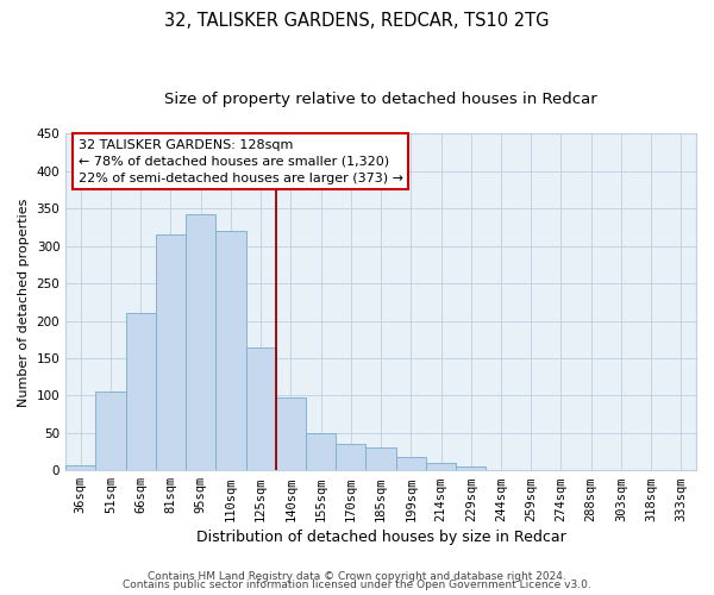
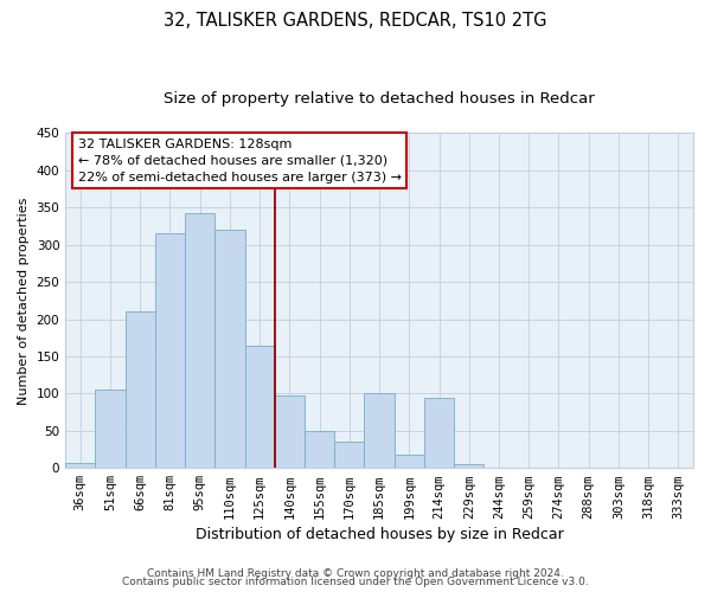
185sqm: 30 -> 100
214sqm: 10 -> 94
